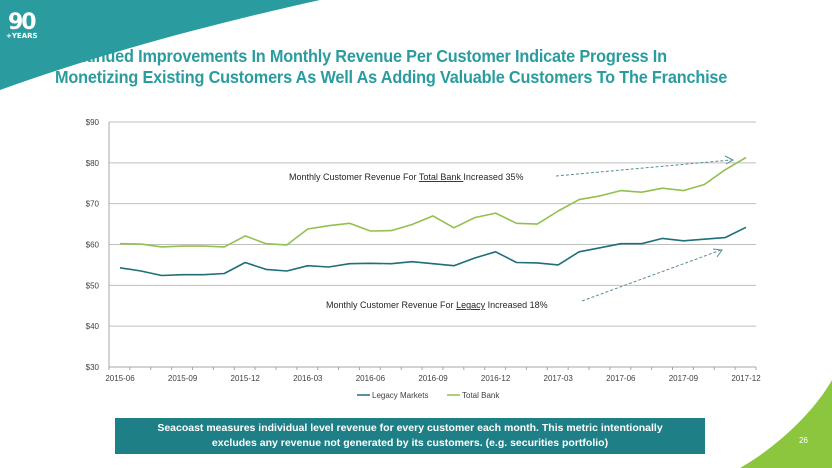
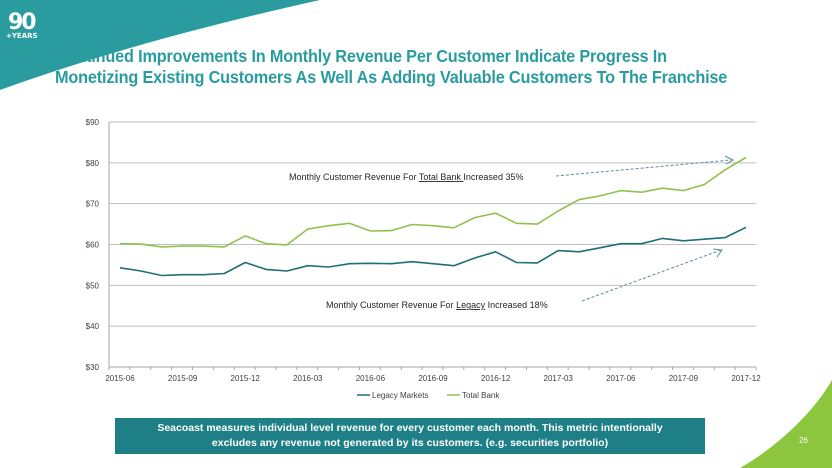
Total Bank/2016-09: $67 -> $65
Legacy Markets/2017-03: $55 -> $58
